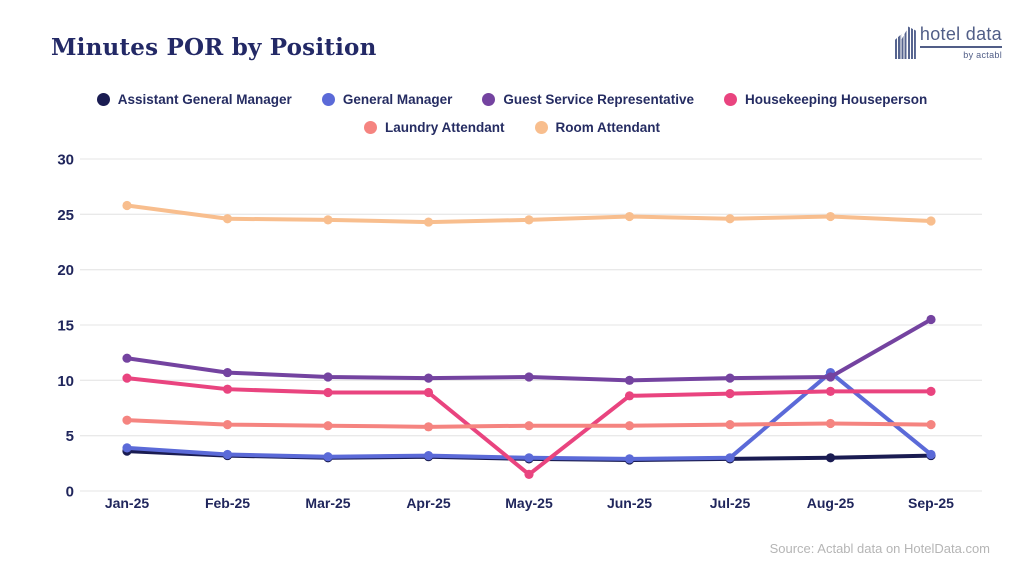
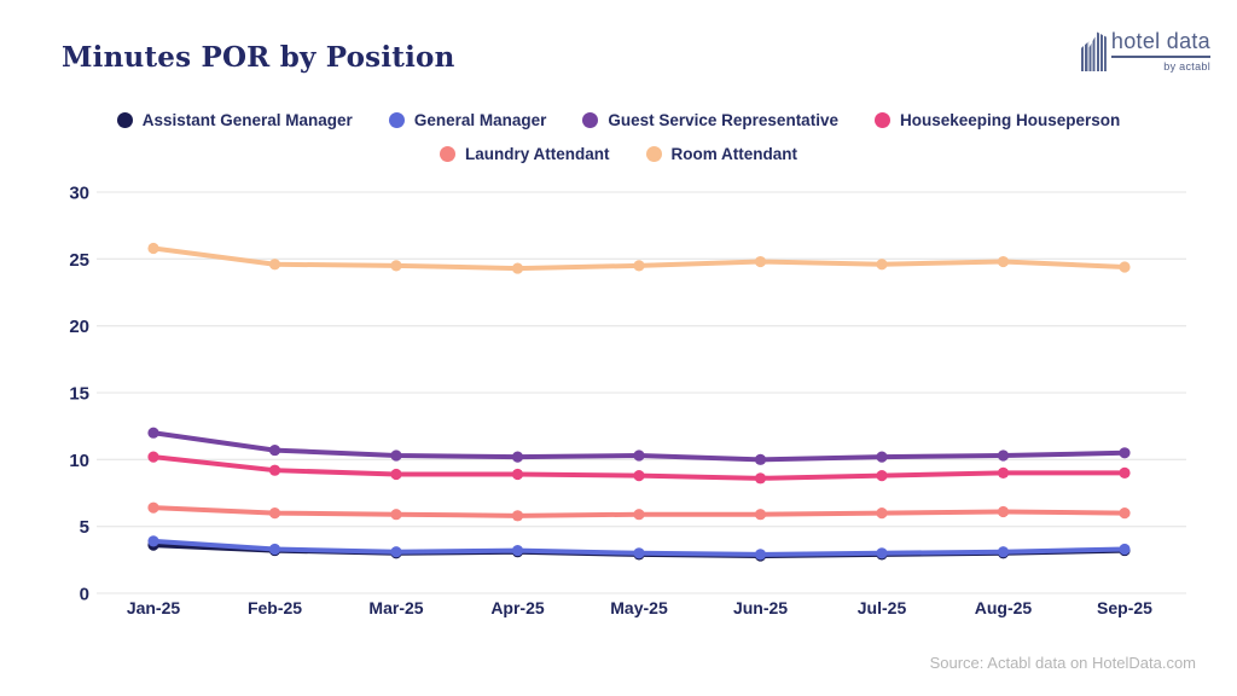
Housekeeping Houseperson/May-25: 1.5 -> 8.8
General Manager/Aug-25: 10.7 -> 3.1
Guest Service Representative/Sep-25: 15.5 -> 10.5
